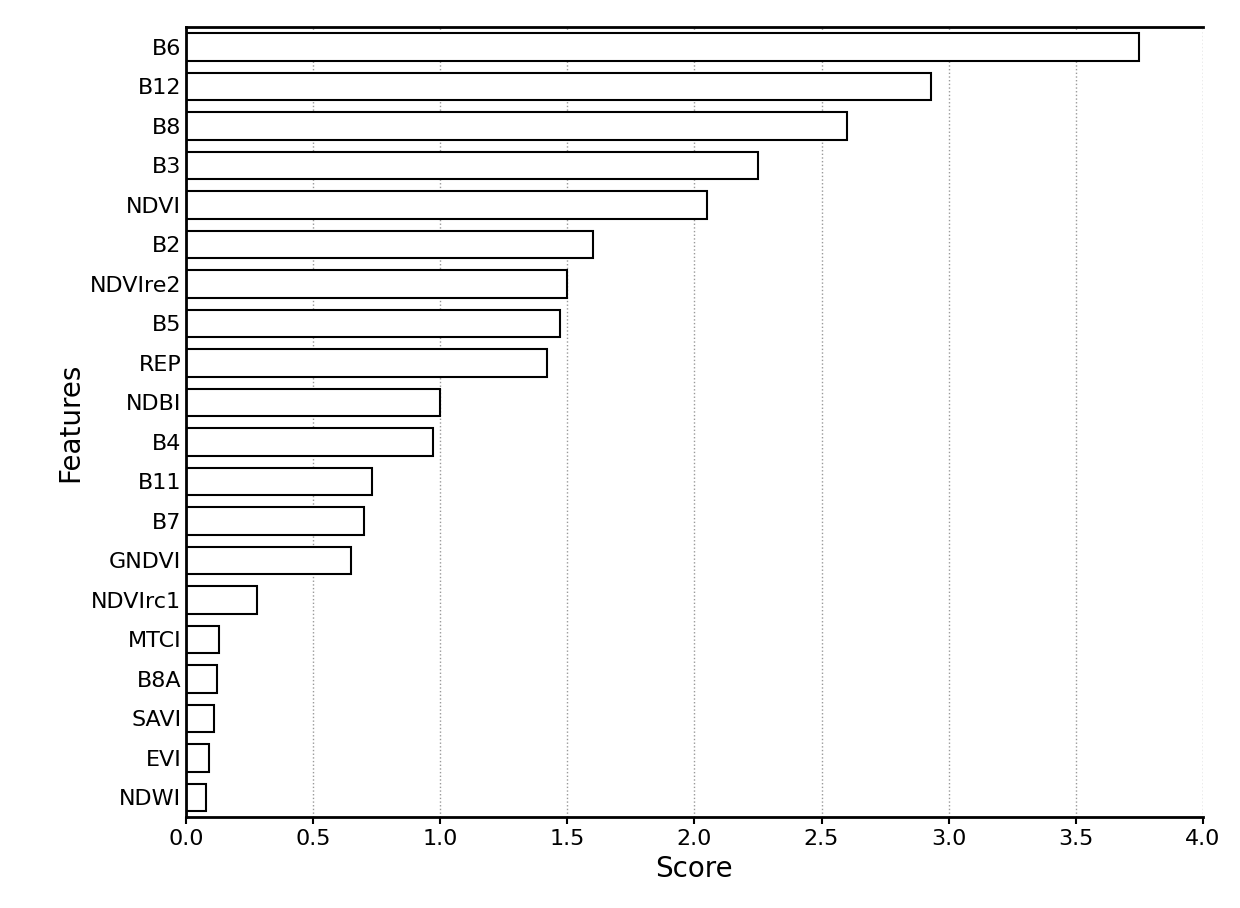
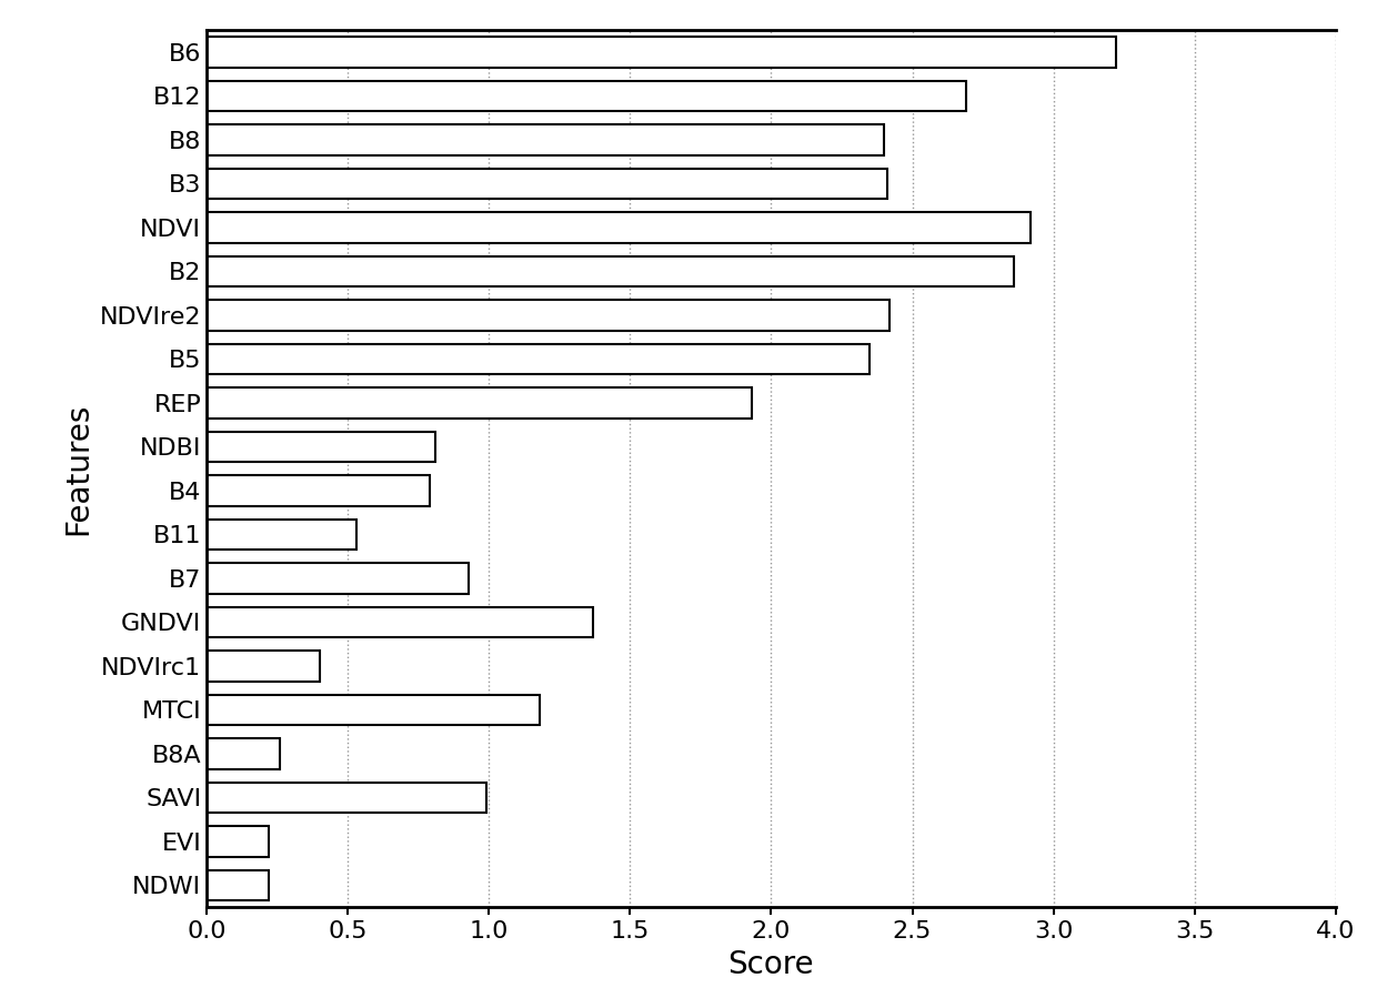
B6: 3.75 -> 3.22
B12: 2.93 -> 2.69
B8: 2.60 -> 2.40
B3: 2.25 -> 2.41
NDVI: 2.05 -> 2.92
B2: 1.60 -> 2.86
NDVIre2: 1.50 -> 2.42
B5: 1.47 -> 2.35
REP: 1.42 -> 1.93
NDBI: 1.00 -> 0.81
B4: 0.97 -> 0.79
B11: 0.73 -> 0.53
B7: 0.70 -> 0.93
GNDVI: 0.65 -> 1.37
NDVIrc1: 0.28 -> 0.40
MTCI: 0.13 -> 1.18
B8A: 0.12 -> 0.26
SAVI: 0.11 -> 0.99
EVI: 0.09 -> 0.22
NDWI: 0.08 -> 0.22
